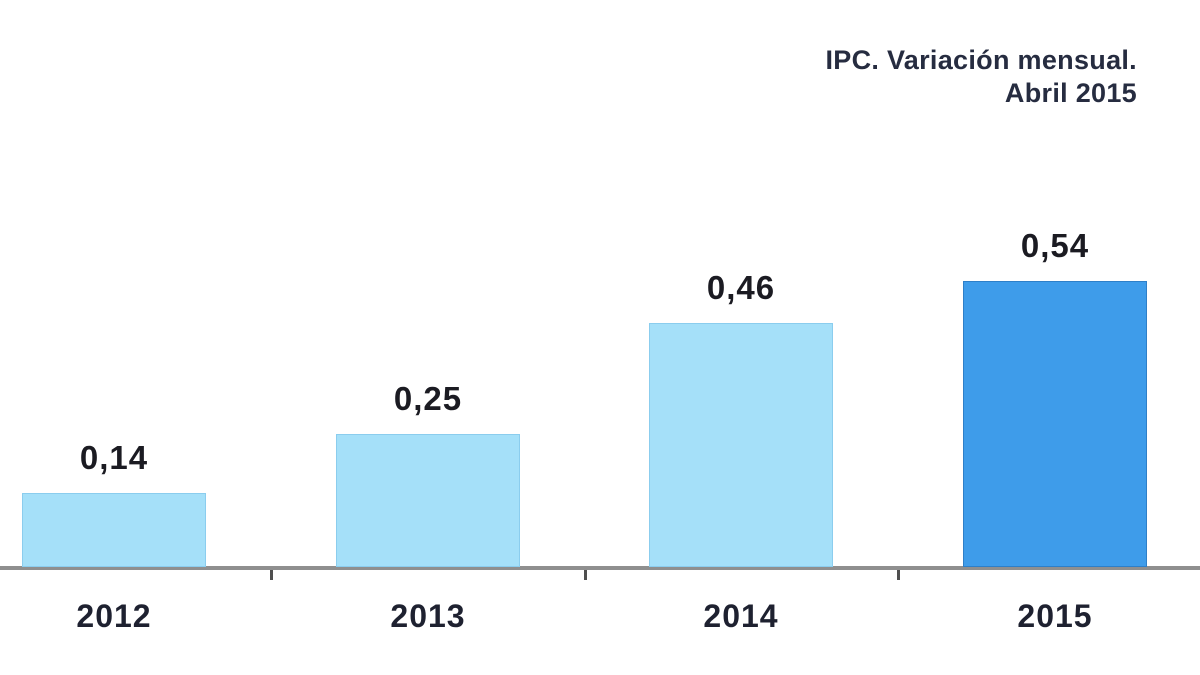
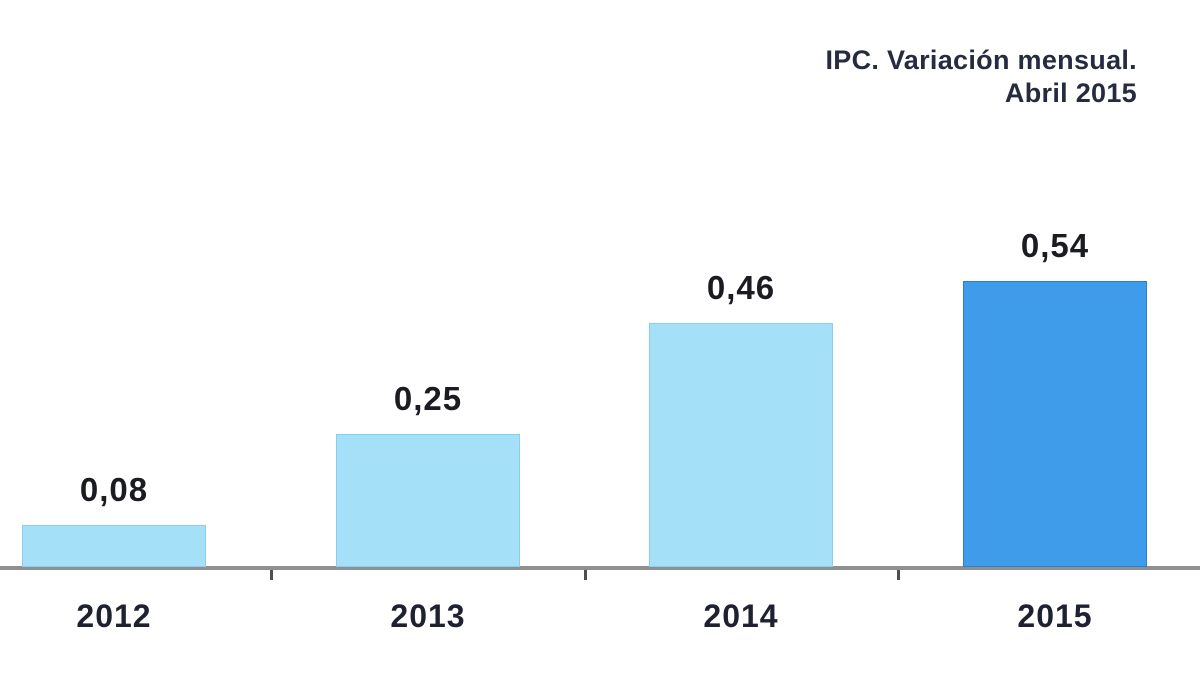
2012: 0,14 -> 0,08
